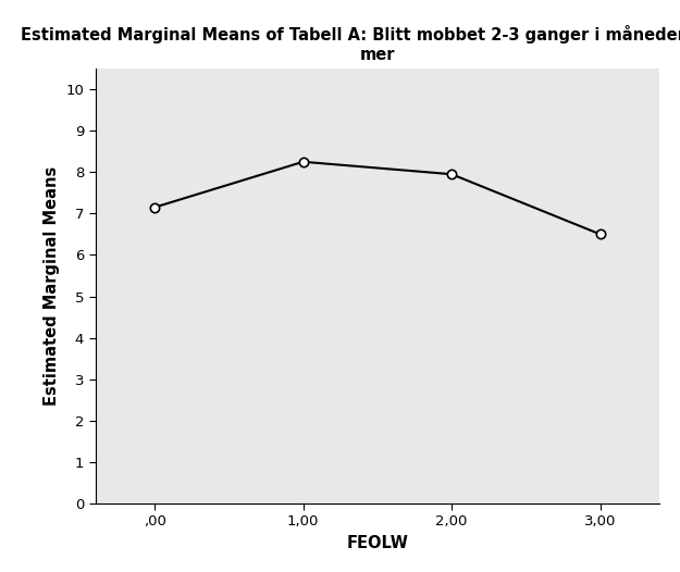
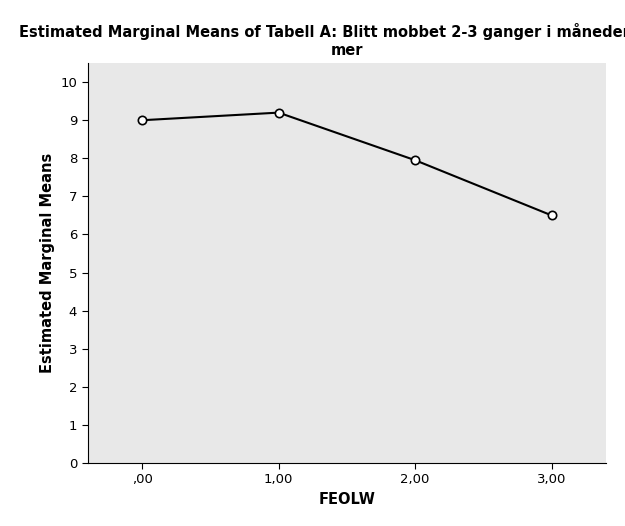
,00: 7.15 -> 9.00
1,00: 8.25 -> 9.20
